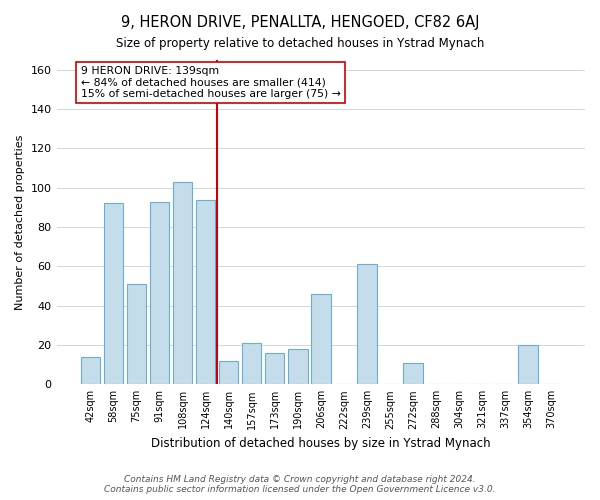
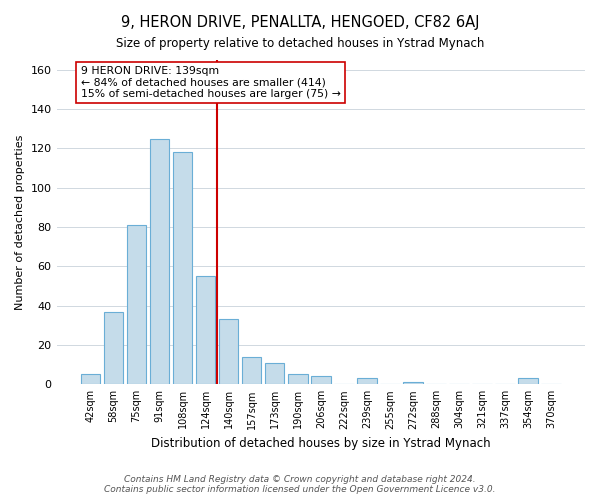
42sqm: 14 -> 5
58sqm: 92 -> 37
75sqm: 51 -> 81
91sqm: 93 -> 125
108sqm: 103 -> 118
124sqm: 94 -> 55
140sqm: 12 -> 33
157sqm: 21 -> 14
173sqm: 16 -> 11
190sqm: 18 -> 5
206sqm: 46 -> 4
239sqm: 61 -> 3
272sqm: 11 -> 1
354sqm: 20 -> 3
